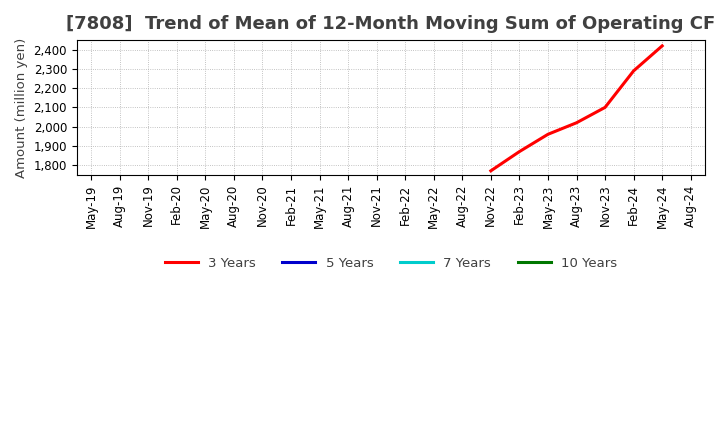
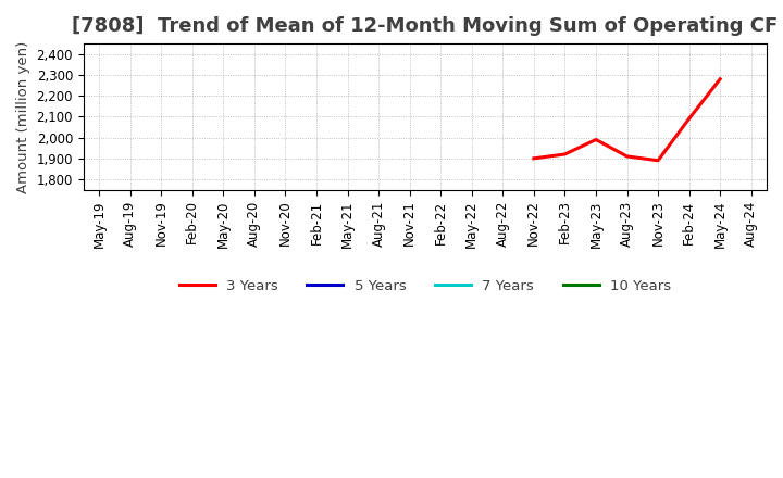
Nov-22: 1,770 -> 1,900
Feb-23: 1,870 -> 1,920
May-23: 1,960 -> 1,990
Aug-23: 2,020 -> 1,910
Nov-23: 2,100 -> 1,890
Feb-24: 2,290 -> 2,090
May-24: 2,420 -> 2,280
